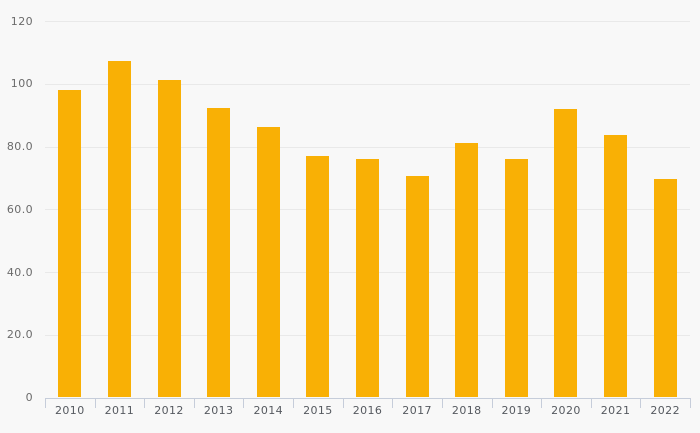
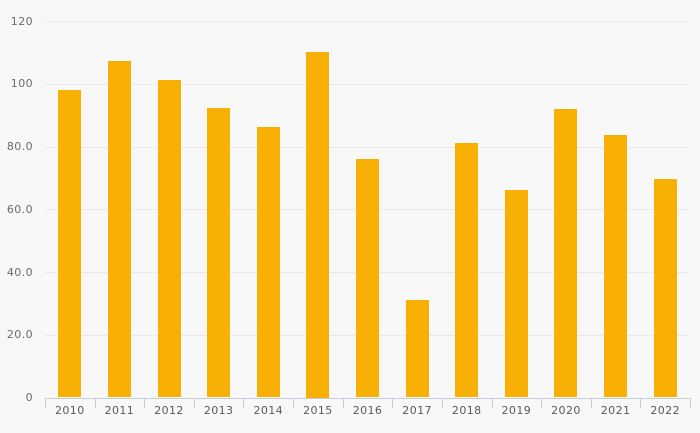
2015: 77 -> 110
2017: 71 -> 31
2019: 76 -> 66
